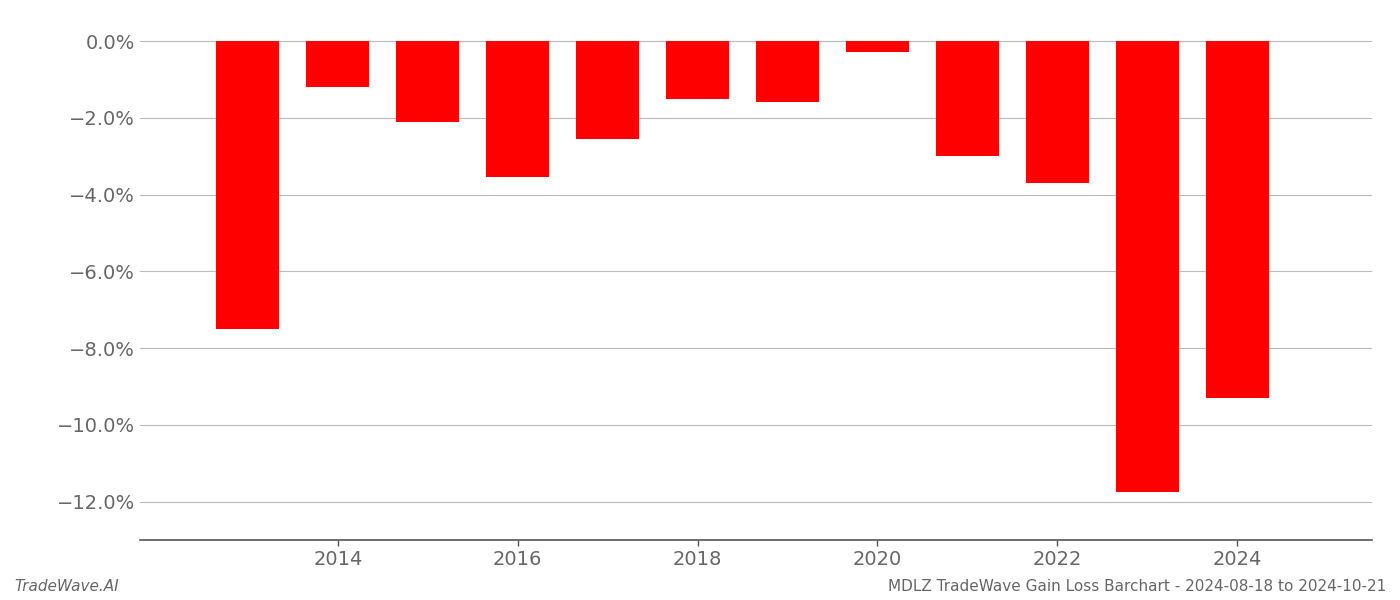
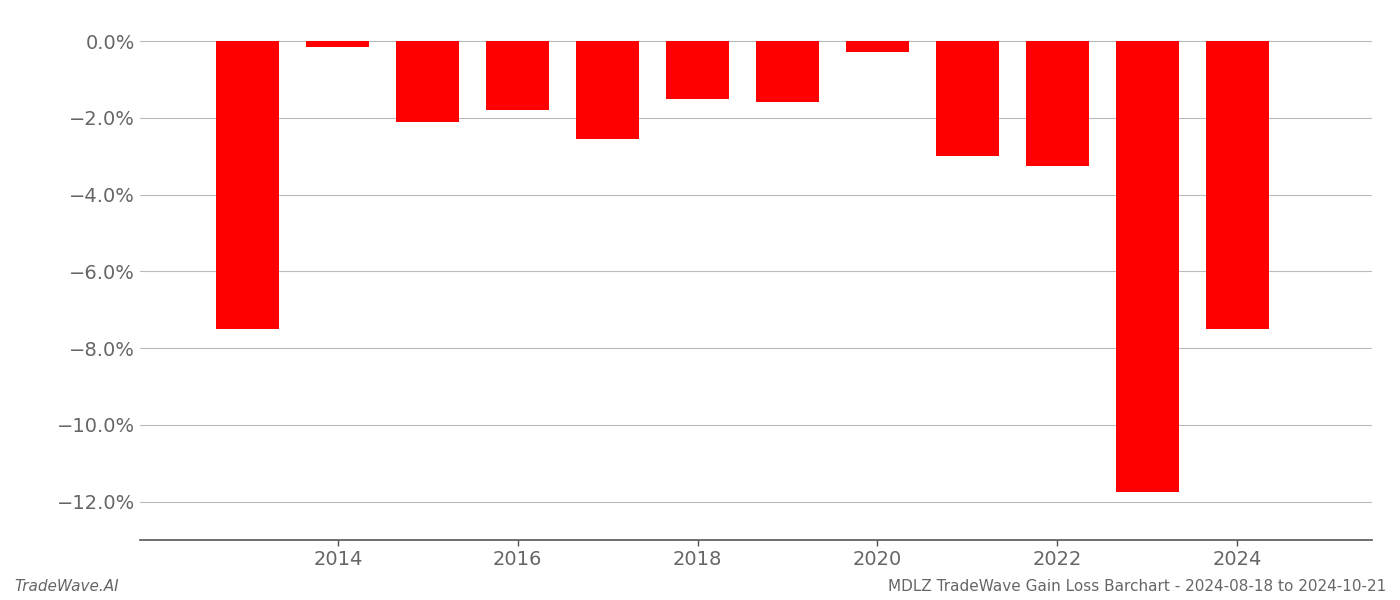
2014: -1.20% -> -0.15%
2016: -3.55% -> -1.80%
2022: -3.70% -> -3.25%
2024: -9.30% -> -7.50%
